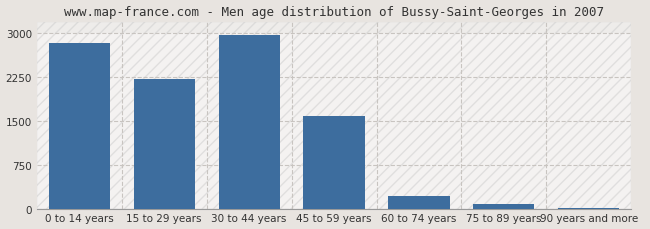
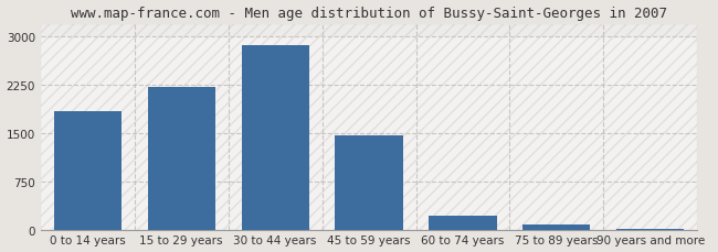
0 to 14 years: 2830 -> 1840
30 to 44 years: 2970 -> 2860
45 to 59 years: 1580 -> 1460
